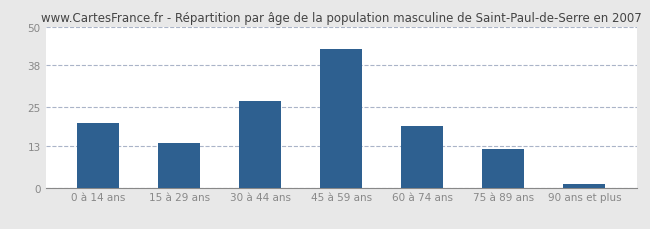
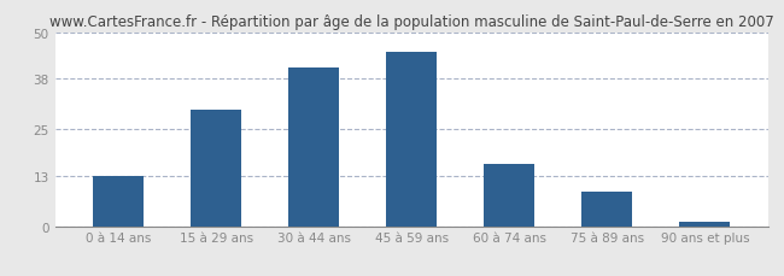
0 à 14 ans: 20 -> 13
15 à 29 ans: 14 -> 30
30 à 44 ans: 27 -> 41
45 à 59 ans: 43 -> 45
60 à 74 ans: 19 -> 16
75 à 89 ans: 12 -> 9
